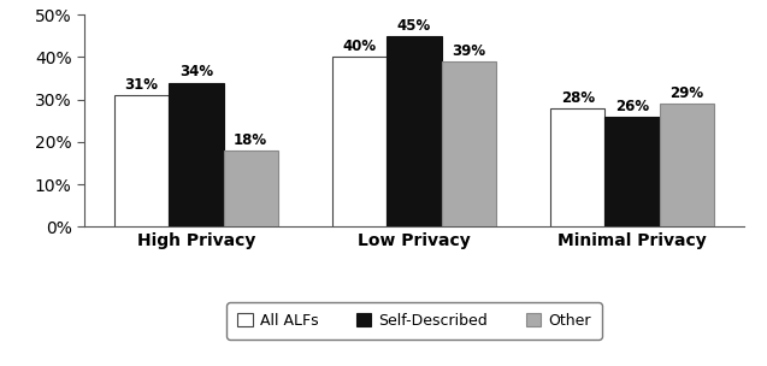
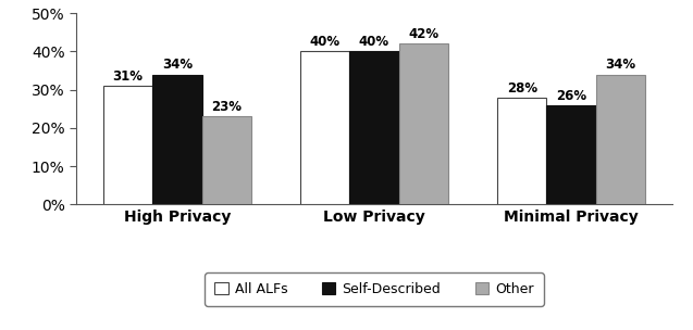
Other/High Privacy: 18% -> 23%
Self-Described/Low Privacy: 45% -> 40%
Other/Low Privacy: 39% -> 42%
Other/Minimal Privacy: 29% -> 34%
